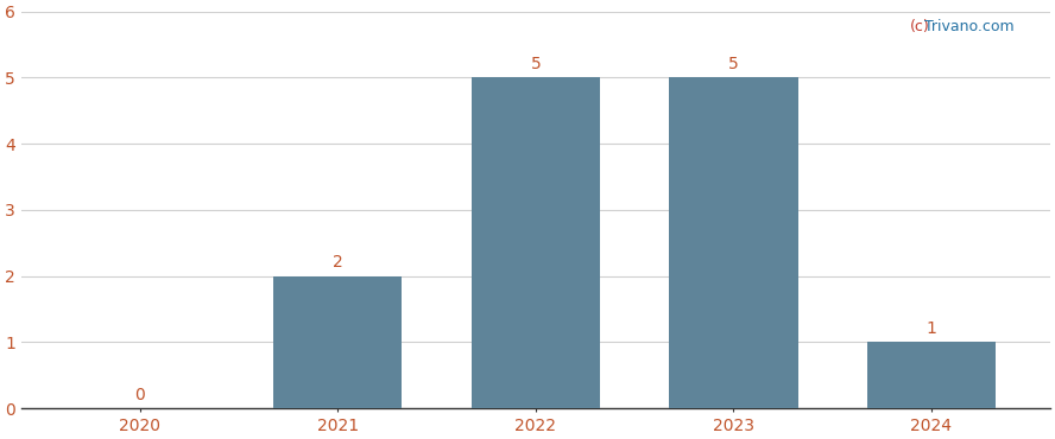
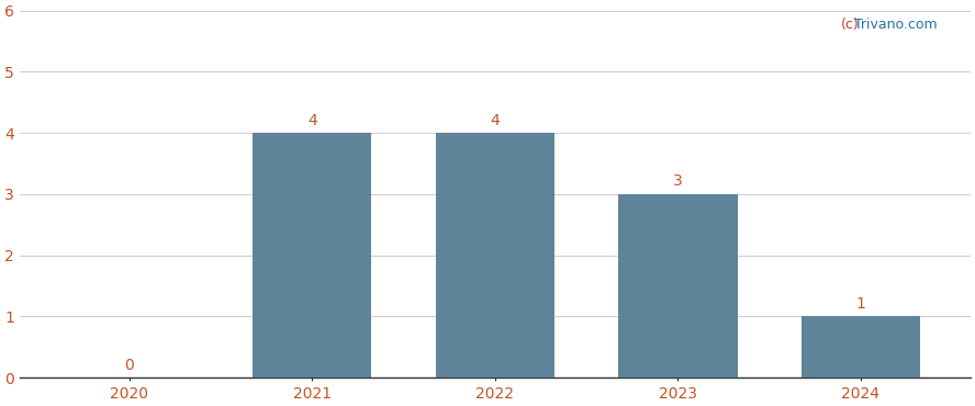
2021: 2 -> 4
2022: 5 -> 4
2023: 5 -> 3
